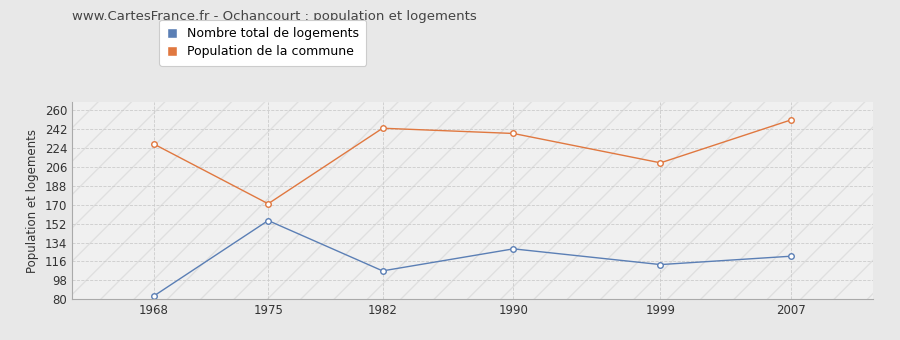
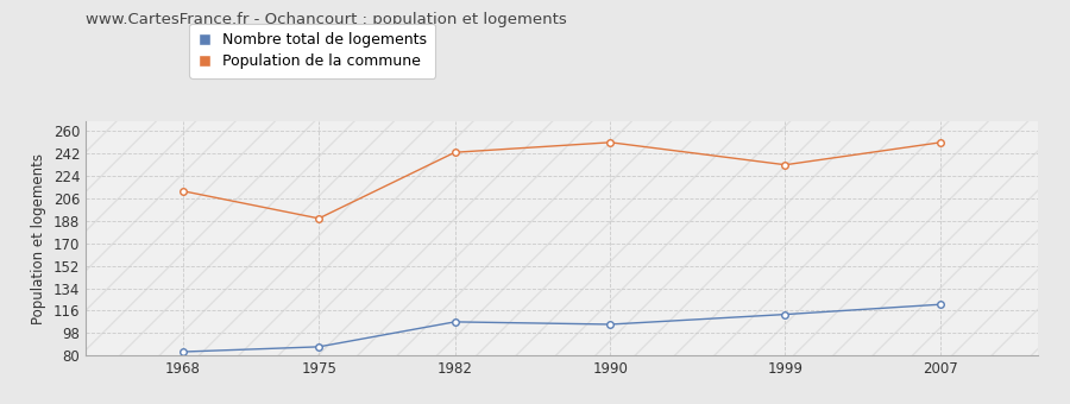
Population de la commune/1968: 228 -> 212
Nombre total de logements/1975: 155 -> 87
Population de la commune/1975: 171 -> 190
Nombre total de logements/1990: 128 -> 105
Population de la commune/1990: 238 -> 251
Population de la commune/1999: 210 -> 233
